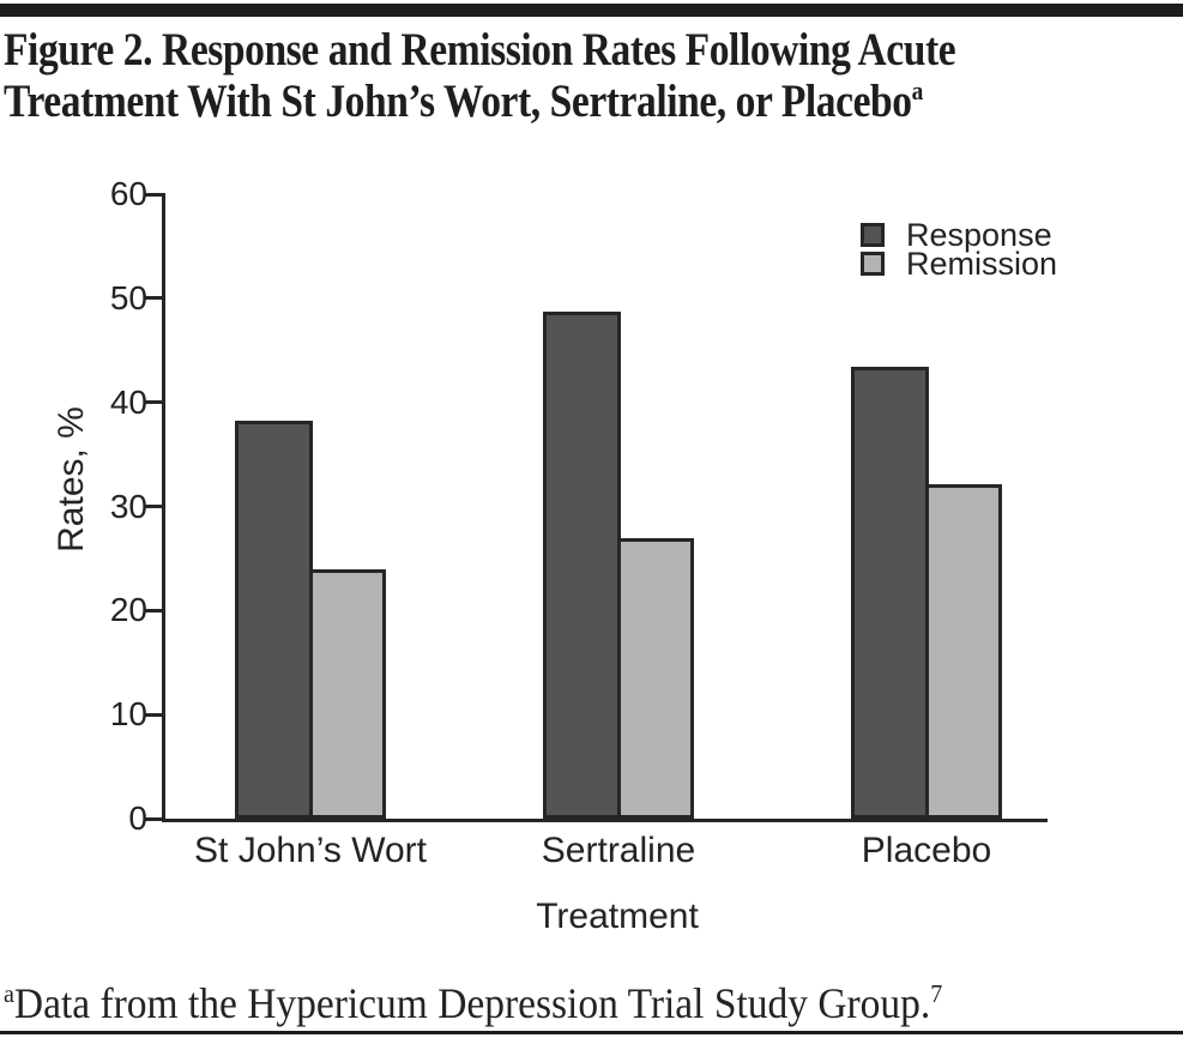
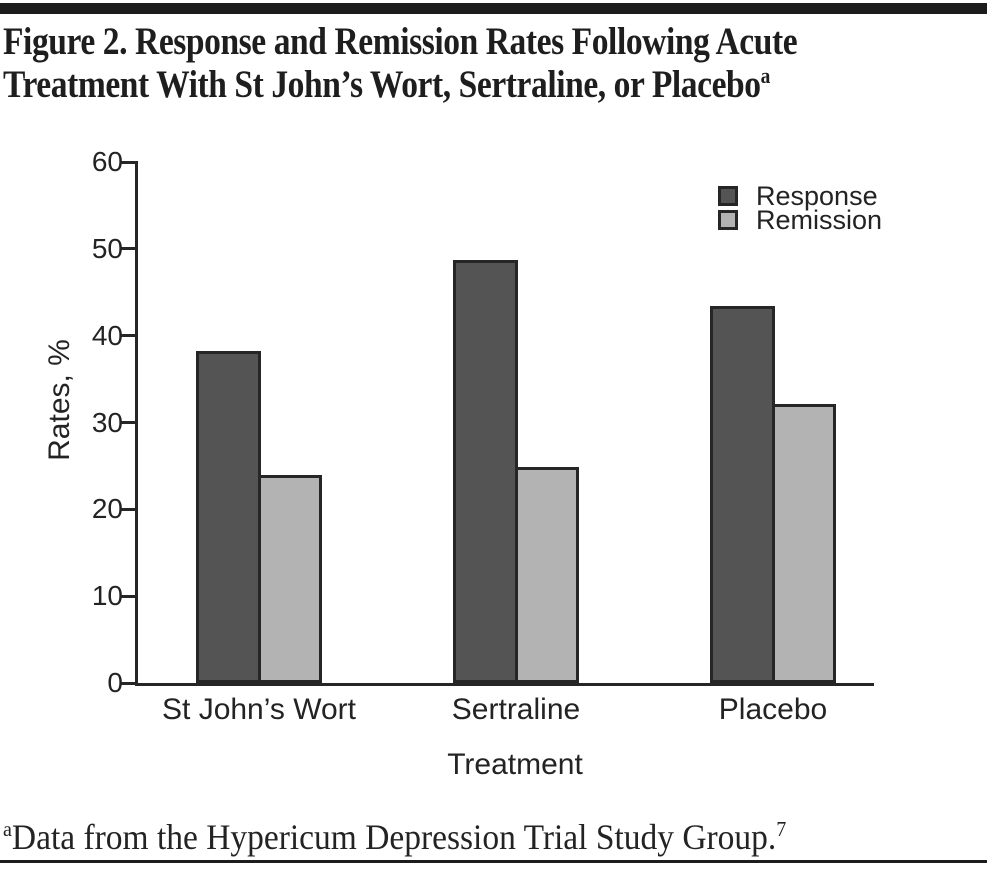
Remission/Sertraline: 27 -> 25
